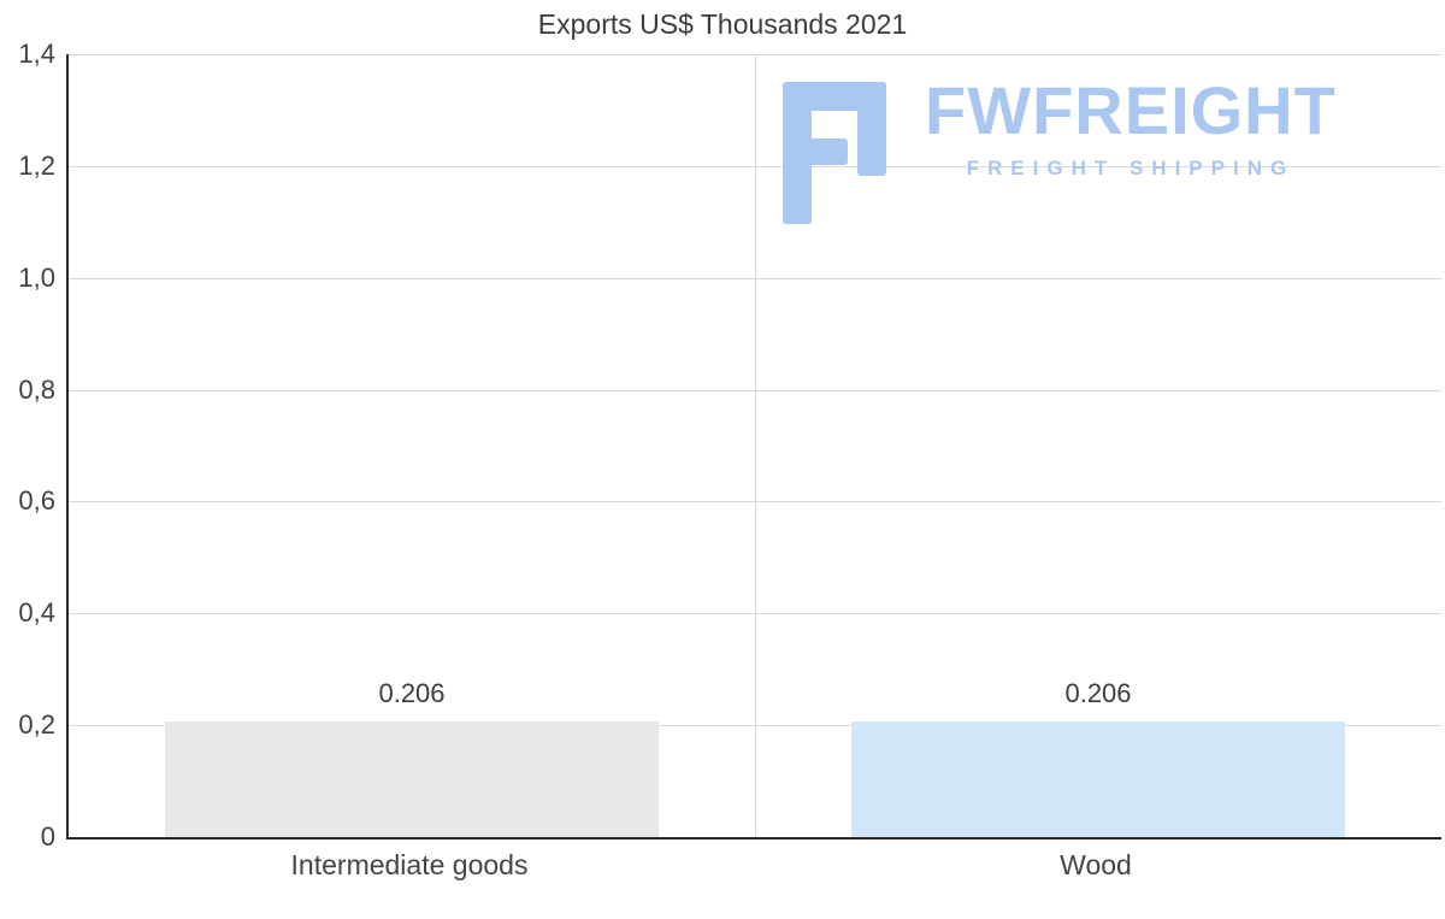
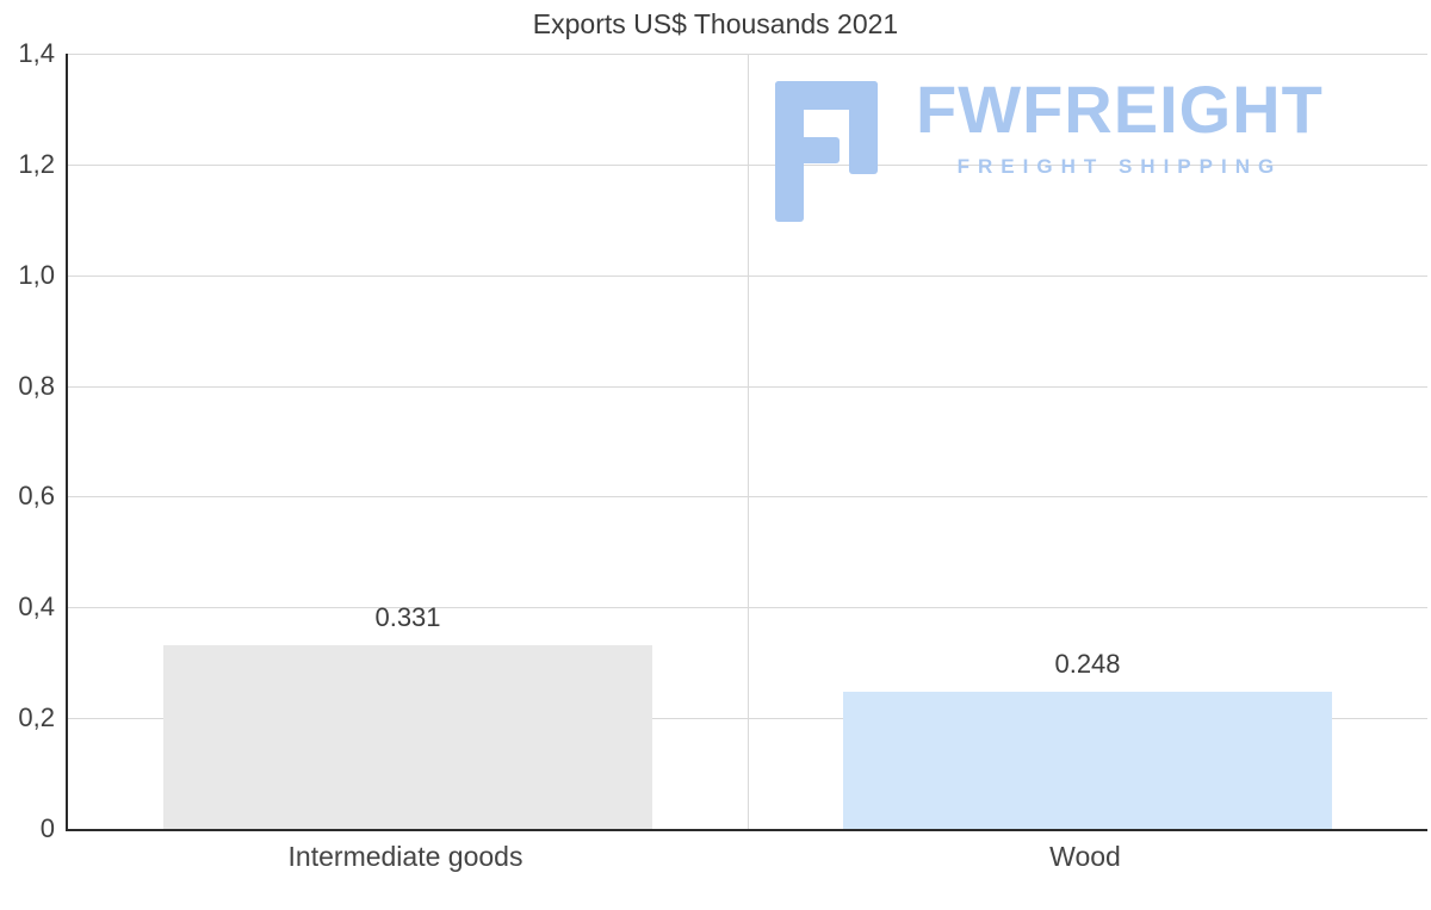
Intermediate goods: 0.206 -> 0.331
Wood: 0.206 -> 0.248
